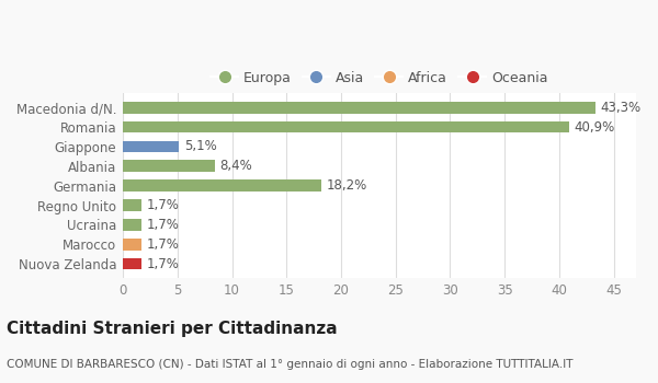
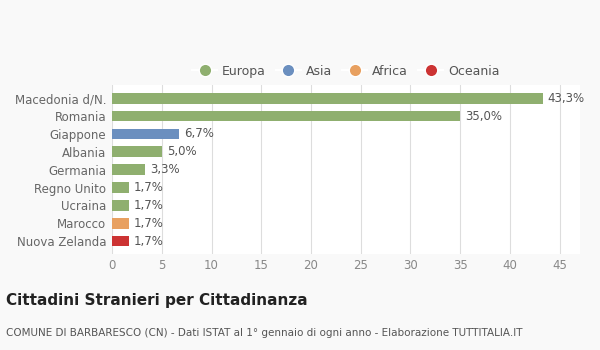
Romania: 40,9% -> 35,0%
Giappone: 5,1% -> 6,7%
Albania: 8,4% -> 5,0%
Germania: 18,2% -> 3,3%
